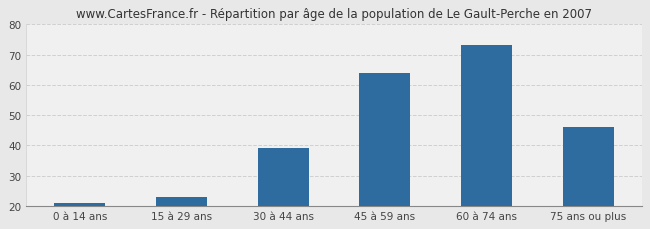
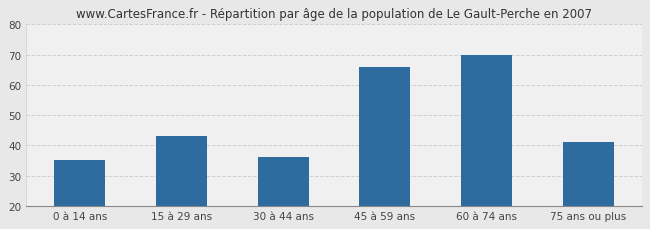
0 à 14 ans: 21 -> 35
15 à 29 ans: 23 -> 43
30 à 44 ans: 39 -> 36
45 à 59 ans: 64 -> 66
60 à 74 ans: 73 -> 70
75 ans ou plus: 46 -> 41
